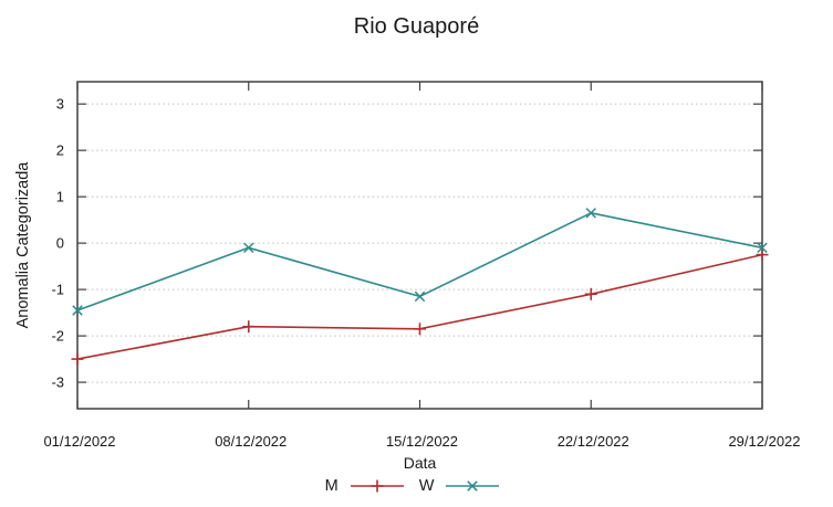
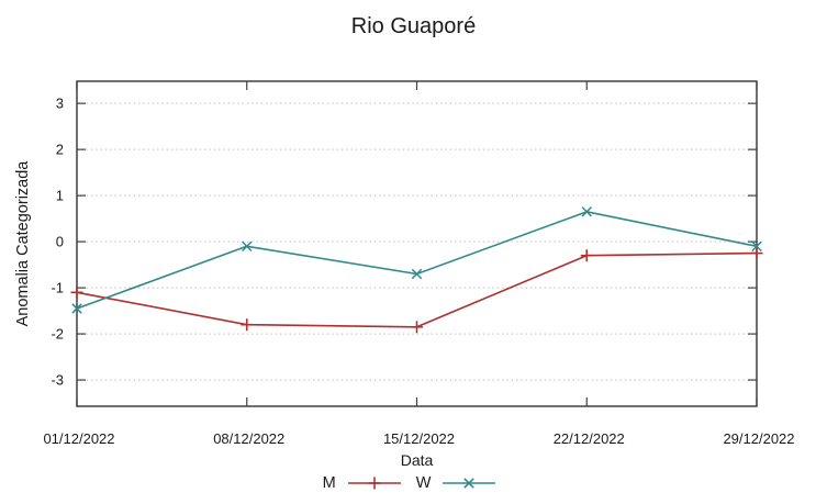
M/01/12/2022: -2.5 -> -1.1
W/15/12/2022: -1.1 -> -0.7
M/22/12/2022: -1.1 -> -0.3
